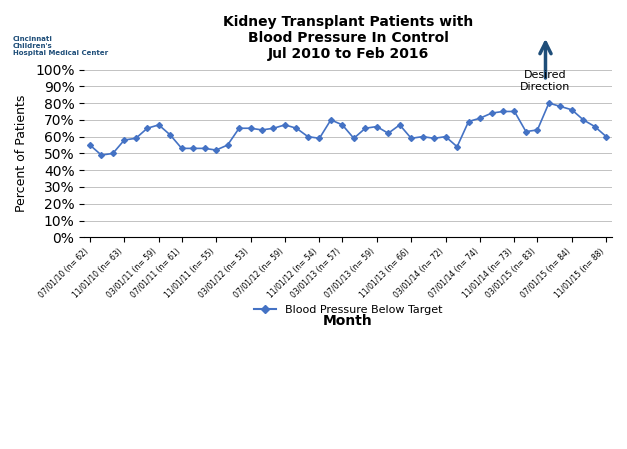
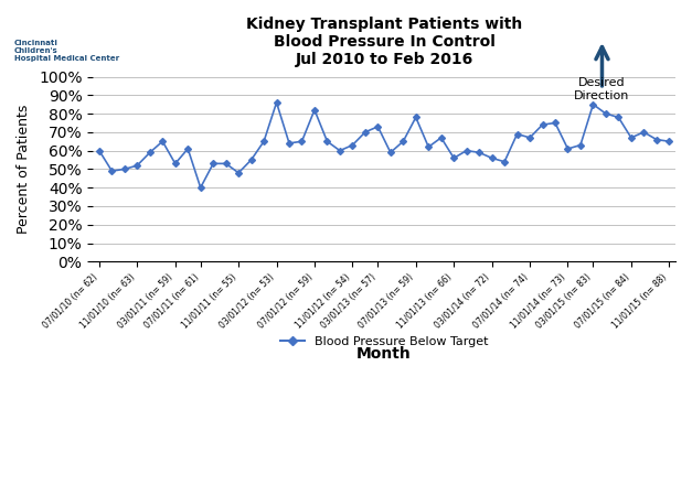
07/01/10 (n= 62): 55% -> 60%
11/01/10 (n= 63): 58% -> 52%
03/01/11 (n= 59): 67% -> 53%
07/01/11 (n= 61): 53% -> 40%
11/01/11 (n= 55): 52% -> 48%
03/01/12 (n= 53): 65% -> 86%
07/01/12 (n= 59): 67% -> 82%
11/01/12 (n= 54): 59% -> 63%
03/01/13 (n= 57): 67% -> 73%
07/01/13 (n= 59): 66% -> 78%
11/01/13 (n= 66): 59% -> 56%
03/01/14 (n= 72): 60% -> 56%
07/01/14 (n= 74): 71% -> 67%
11/01/14 (n= 73): 75% -> 61%
03/01/15 (n= 83): 64% -> 85%
07/01/15 (n= 84): 76% -> 67%
11/01/15 (n= 88): 60% -> 65%
